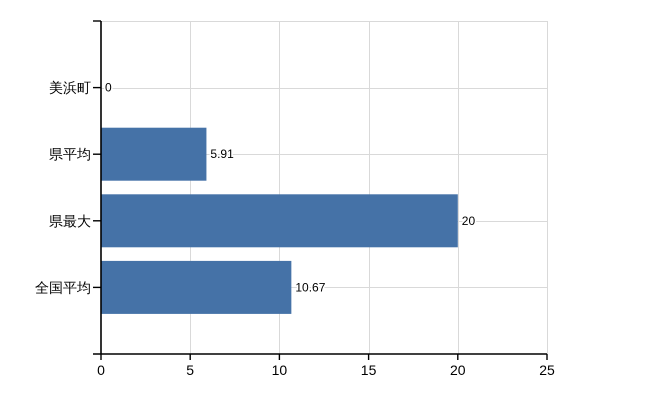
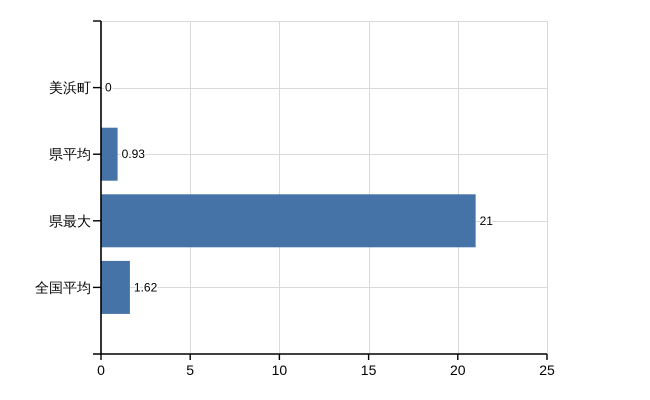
県平均: 5.91 -> 0.93
県最大: 20 -> 21
全国平均: 10.67 -> 1.62
